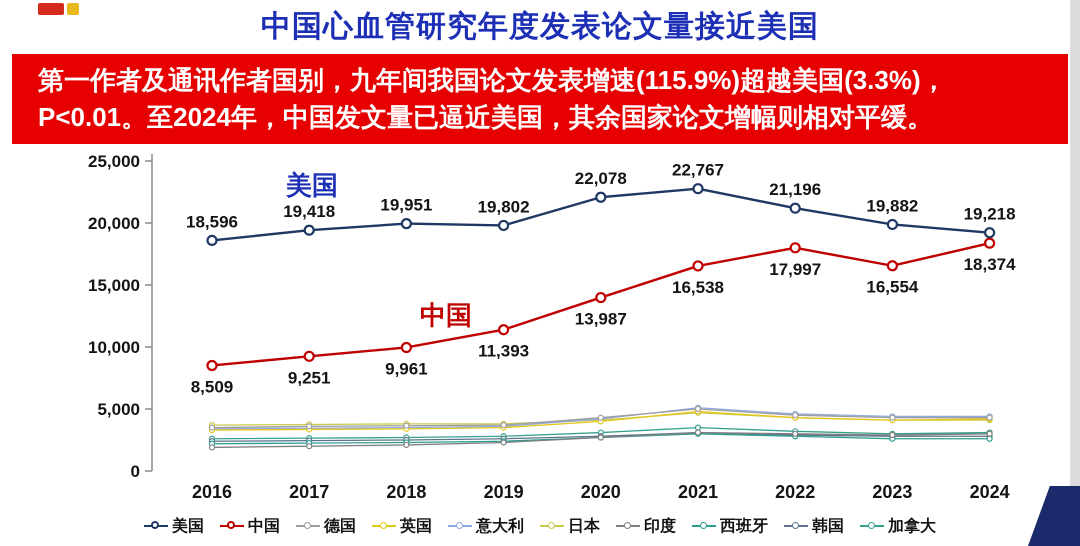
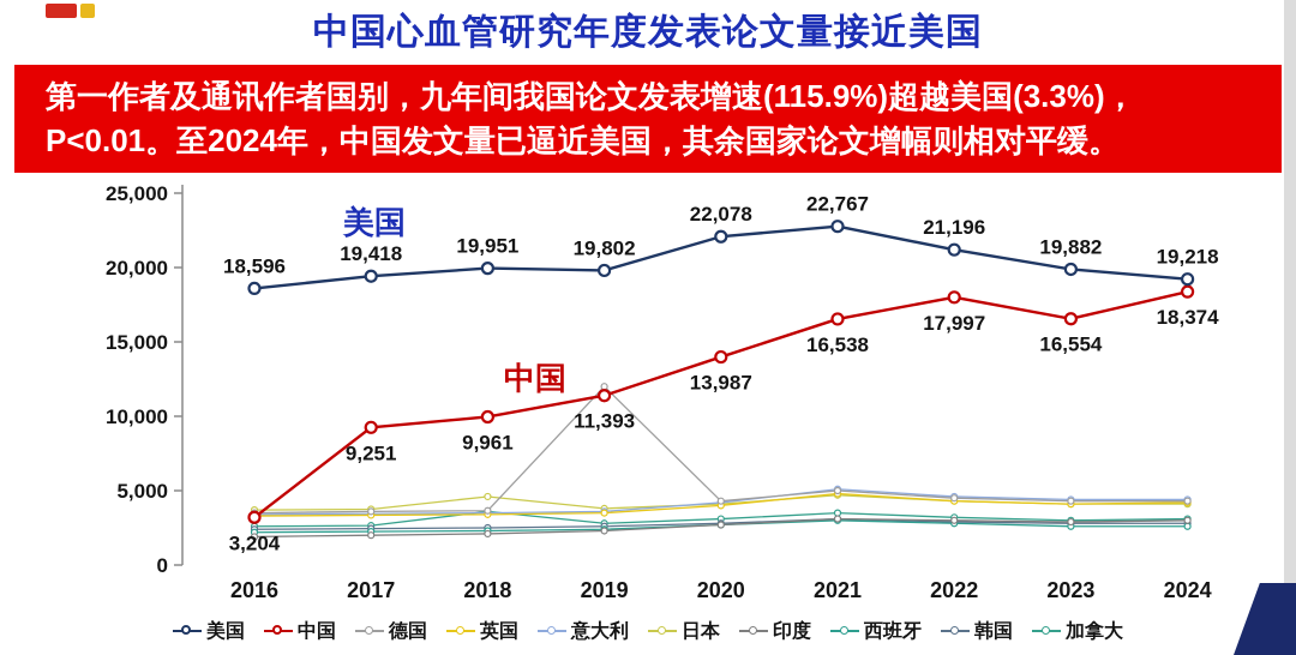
中国/2016: 8,509 -> 3,204
日本/2018: 3800 -> 4600
加拿大/2018: 2700 -> 3600
德国/2019: 3700 -> 12000
